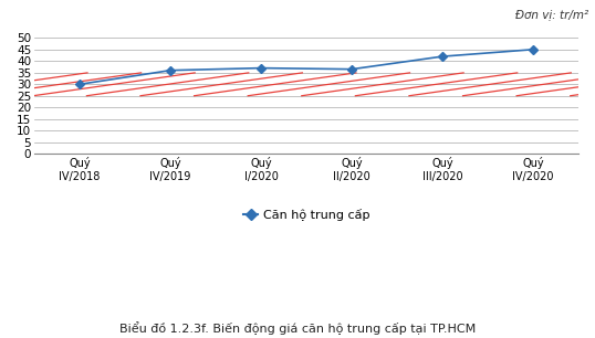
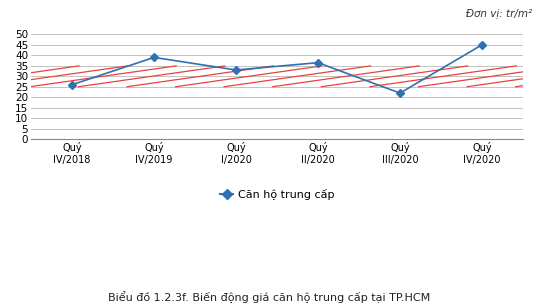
Quý IV/2018: 30.0 -> 26.0
Quý IV/2019: 36.0 -> 39.0
Quý I/2020: 37.0 -> 33.0
Quý III/2020: 42.0 -> 22.0
